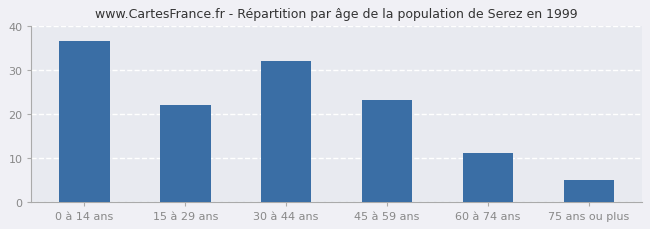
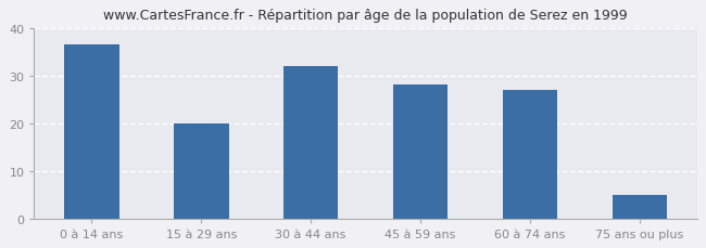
15 à 29 ans: 22.0 -> 20.0
45 à 59 ans: 23.0 -> 28.0
60 à 74 ans: 11.0 -> 27.0
